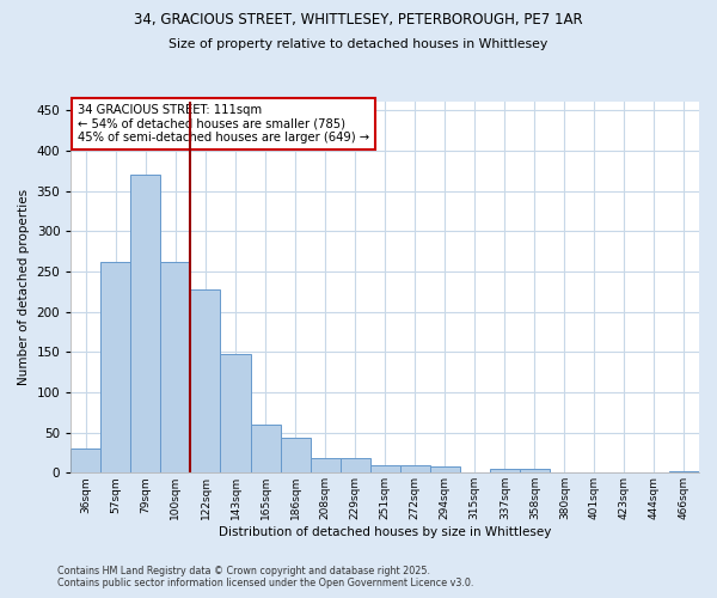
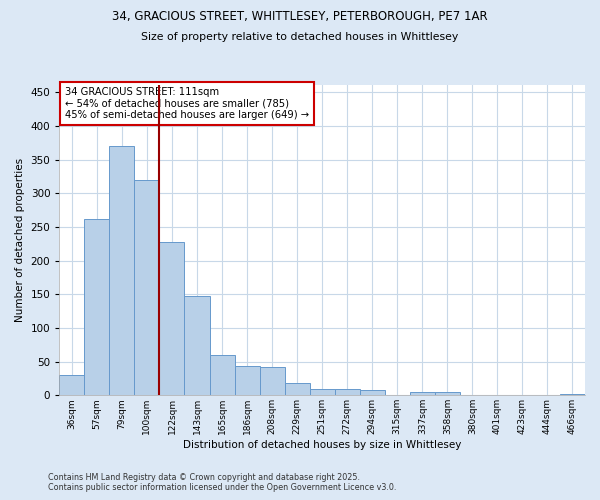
100sqm: 262 -> 320
208sqm: 18 -> 42
